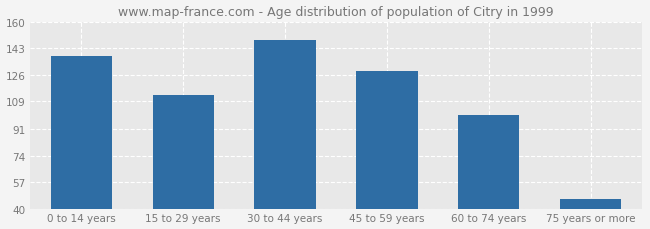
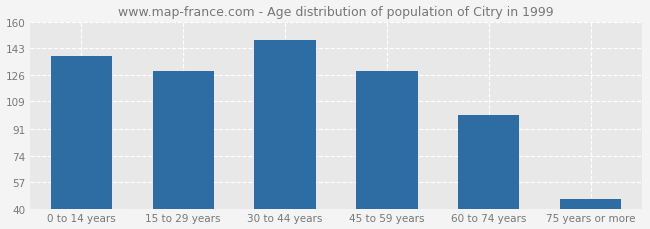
15 to 29 years: 113 -> 128
